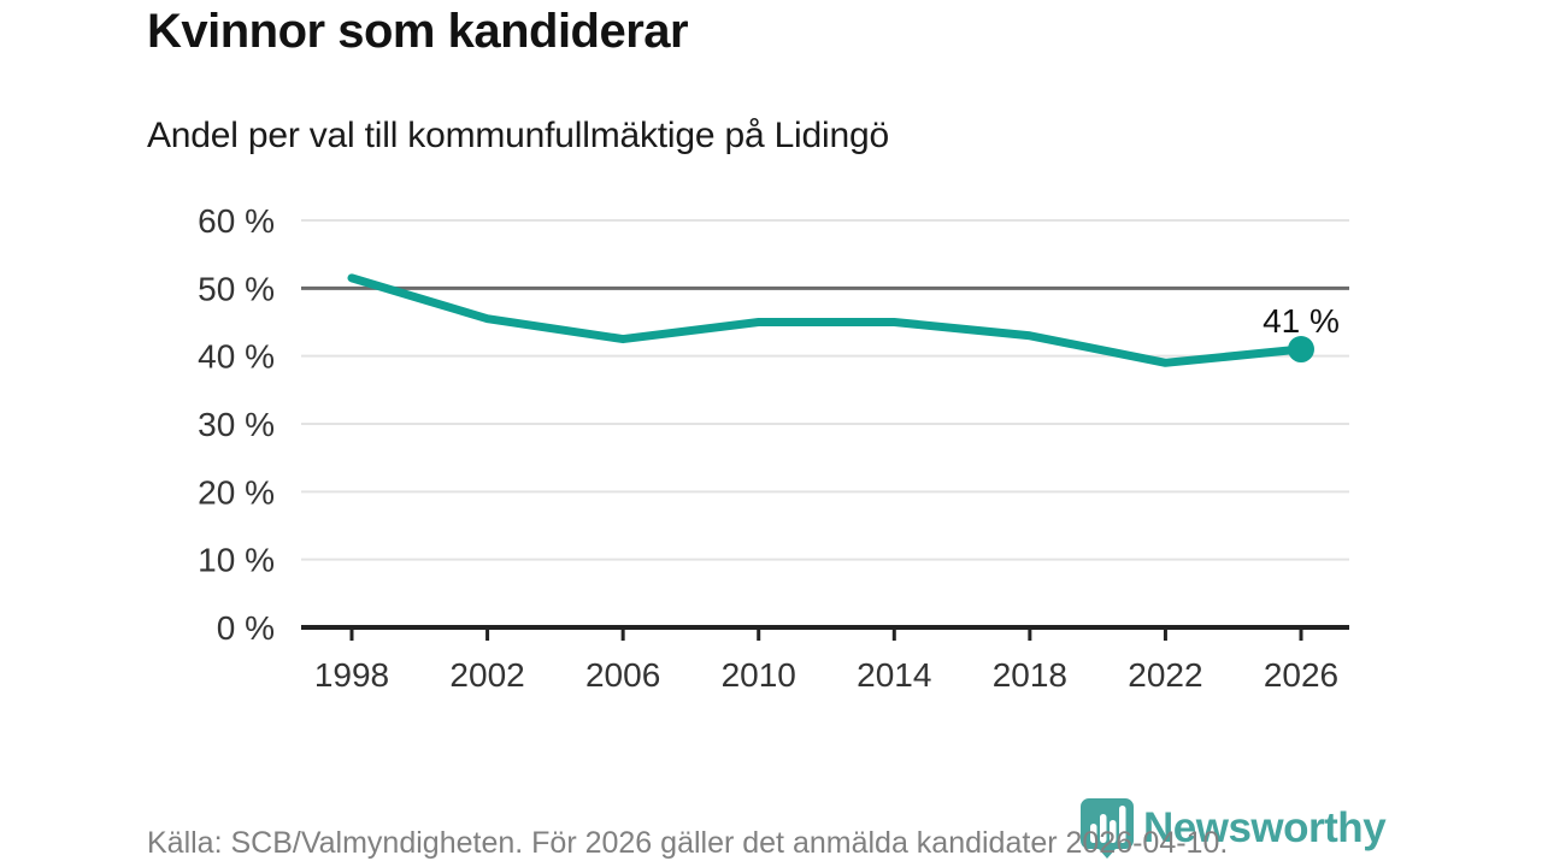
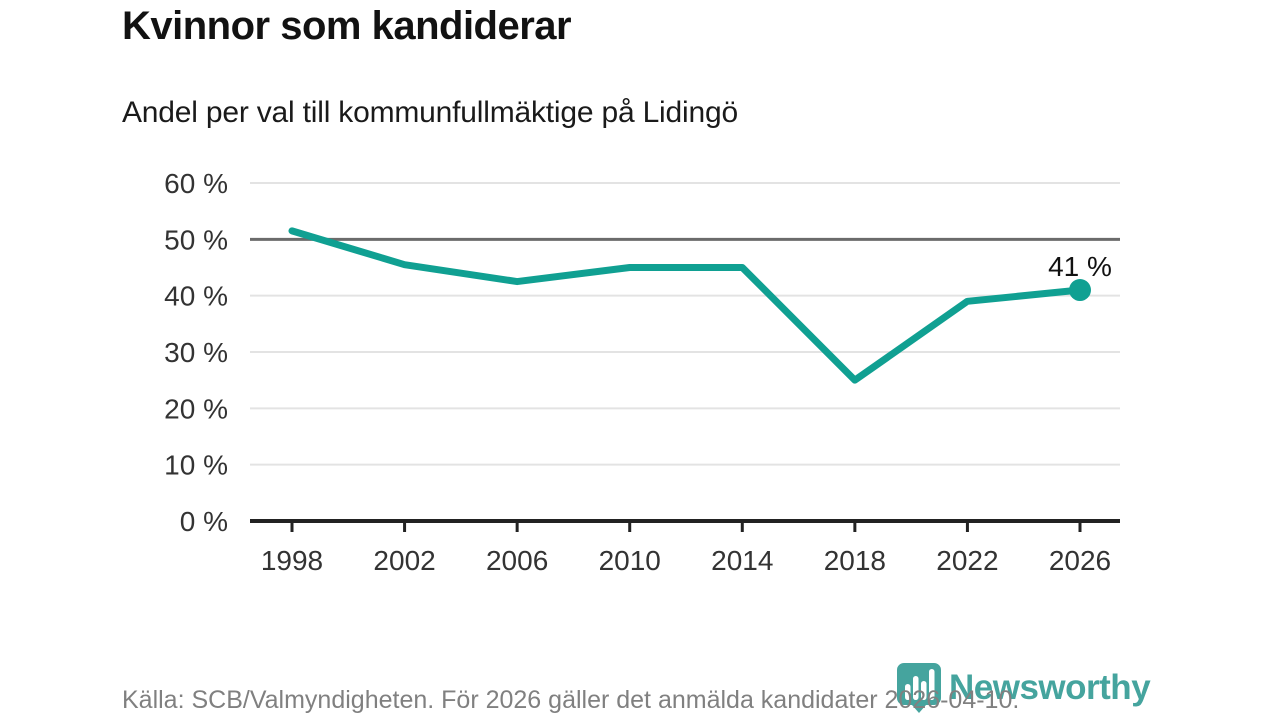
2018: 43% -> 25%
